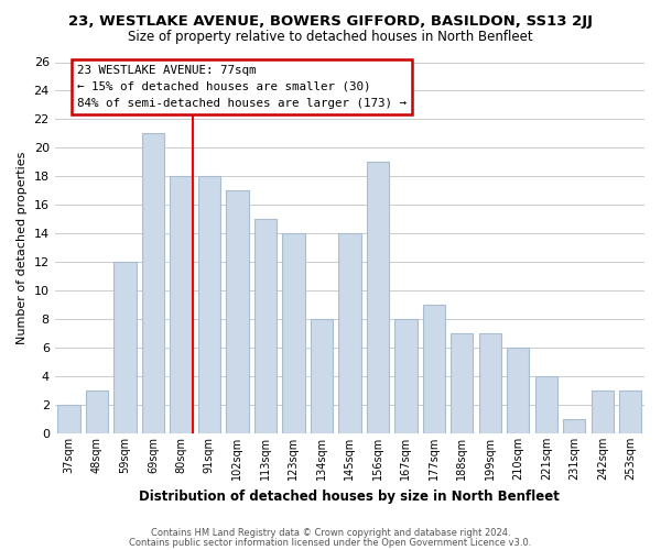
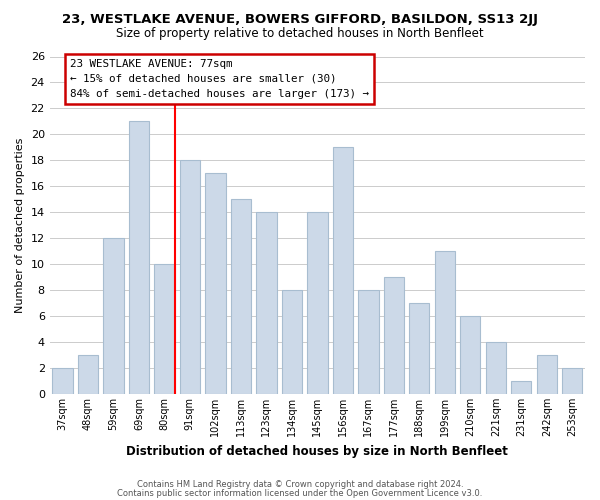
80sqm: 18 -> 10
199sqm: 7 -> 11
253sqm: 3 -> 2
